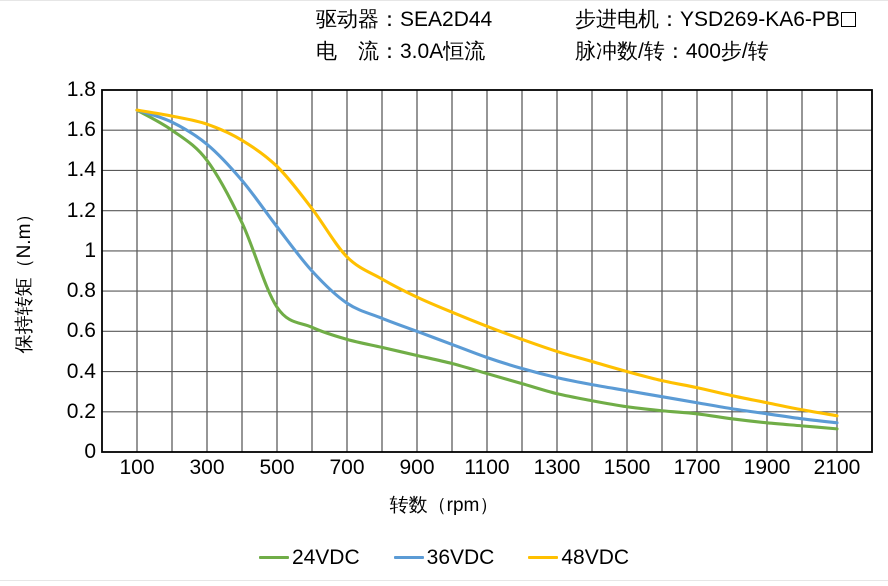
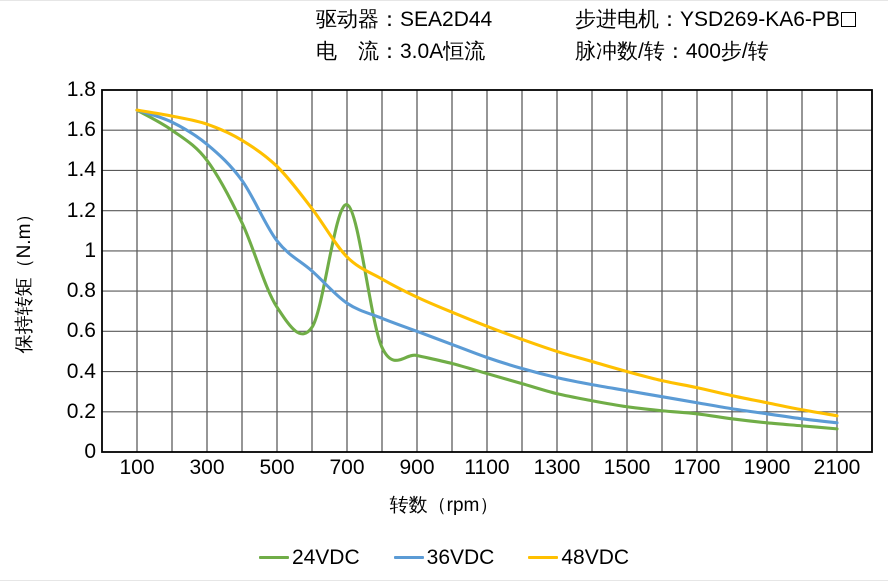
36VDC/500: 1.12 -> 1.05
24VDC/700: 0.56 -> 1.23
